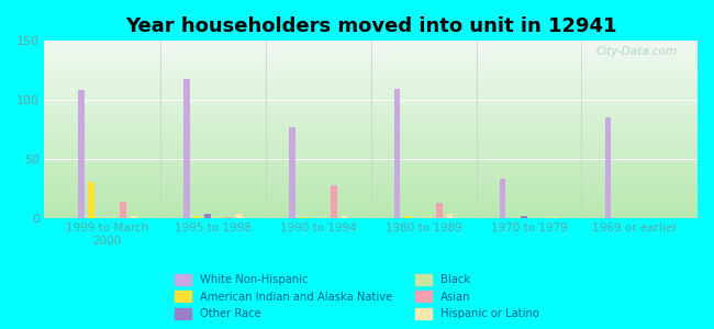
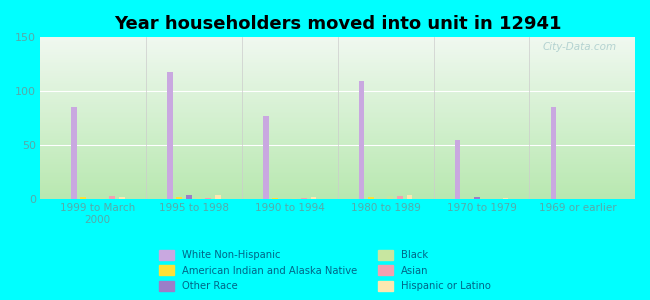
White Non-Hispanic/1999 to March 2000: 109 -> 85
American Indian and Alaska Native/1999 to March 2000: 31 -> 2
Asian/1999 to March 2000: 14 -> 3
Asian/1990 to 1994: 28 -> 1
Asian/1980 to 1989: 13 -> 3
White Non-Hispanic/1970 to 1979: 34 -> 55
